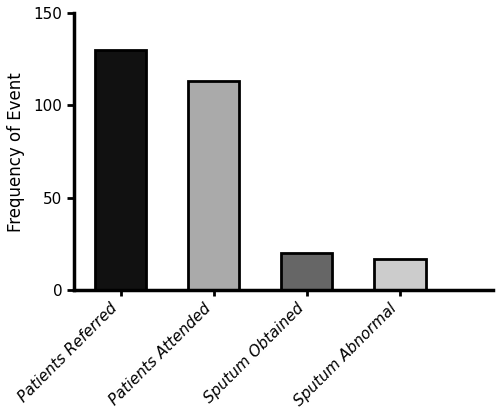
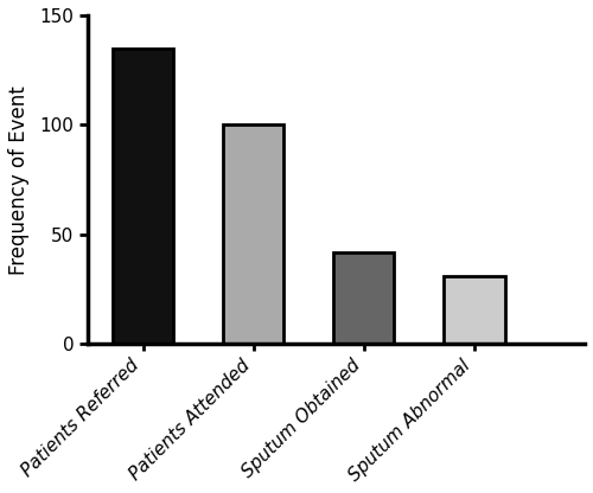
Patients Referred: 130 -> 135
Patients Attended: 113 -> 100
Sputum Obtained: 20 -> 42
Sputum Abnormal: 17 -> 31
